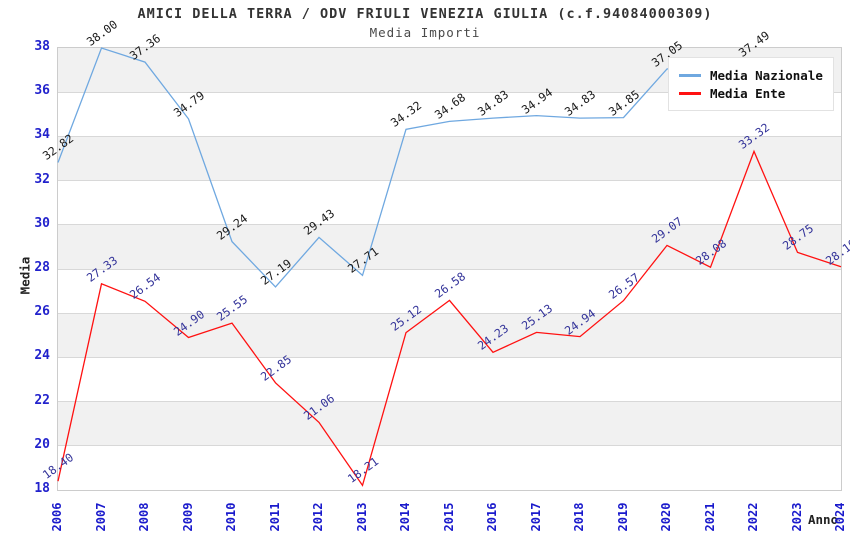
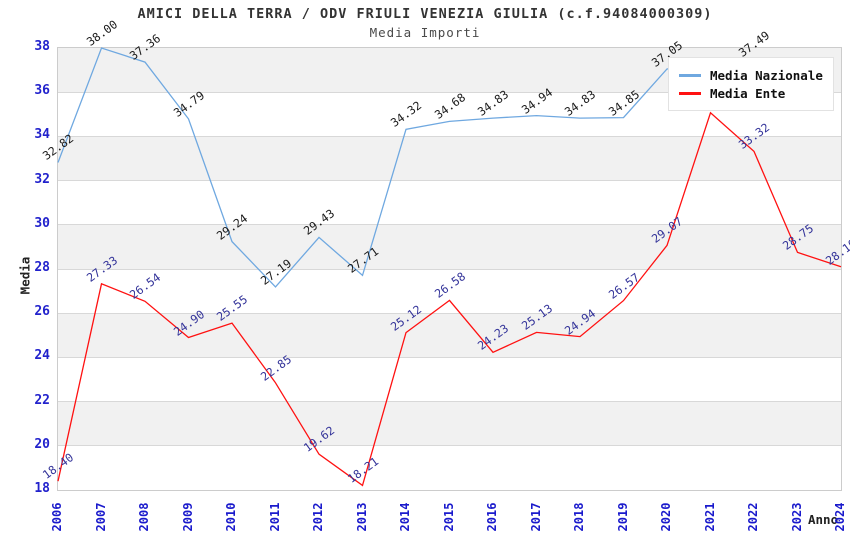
Media Ente/2012: 21.06 -> 19.62
Media Ente/2021: 28.08 -> 35.07
